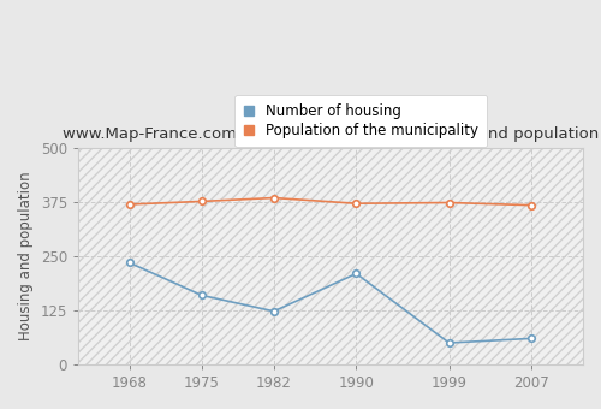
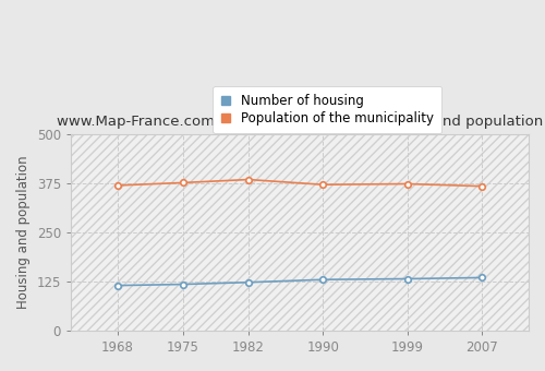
Number of housing/1968: 235 -> 115
Number of housing/1975: 160 -> 118
Number of housing/1990: 210 -> 130
Number of housing/1999: 50 -> 132
Number of housing/2007: 60 -> 135
